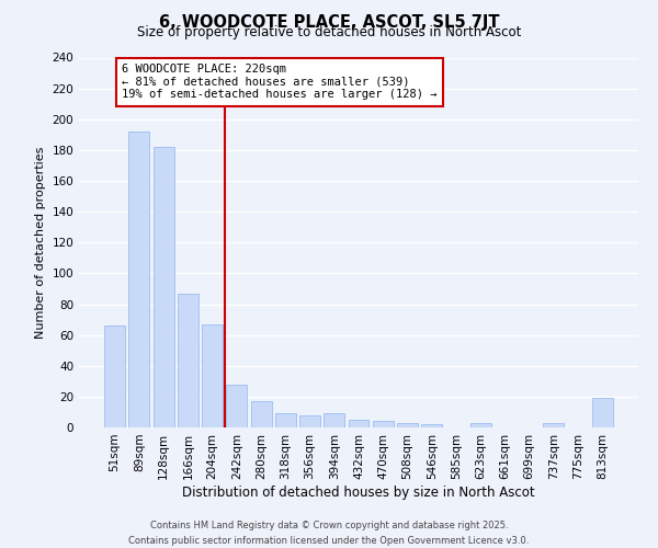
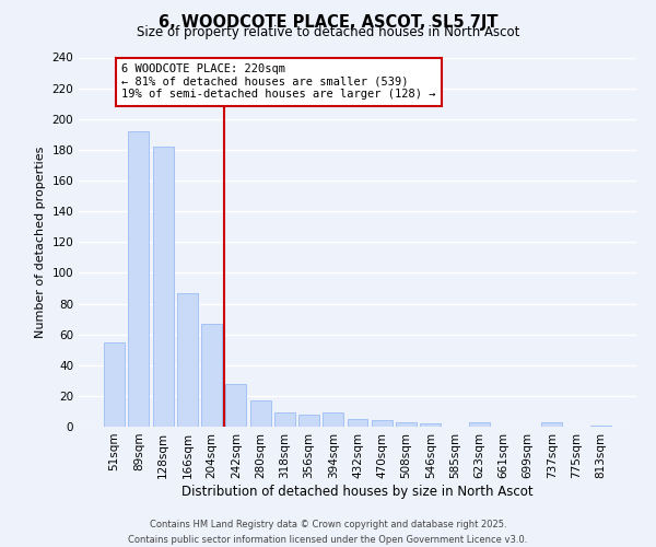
51sqm: 66 -> 55
813sqm: 19 -> 1
